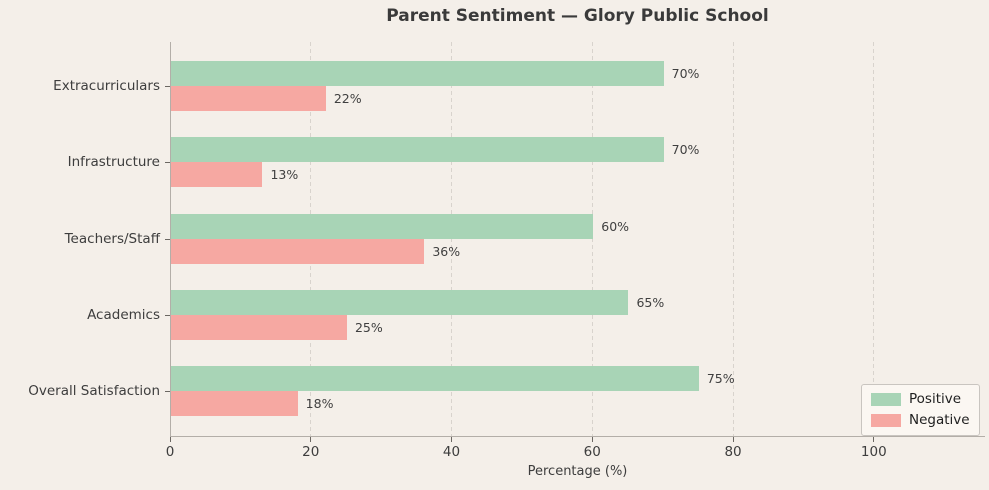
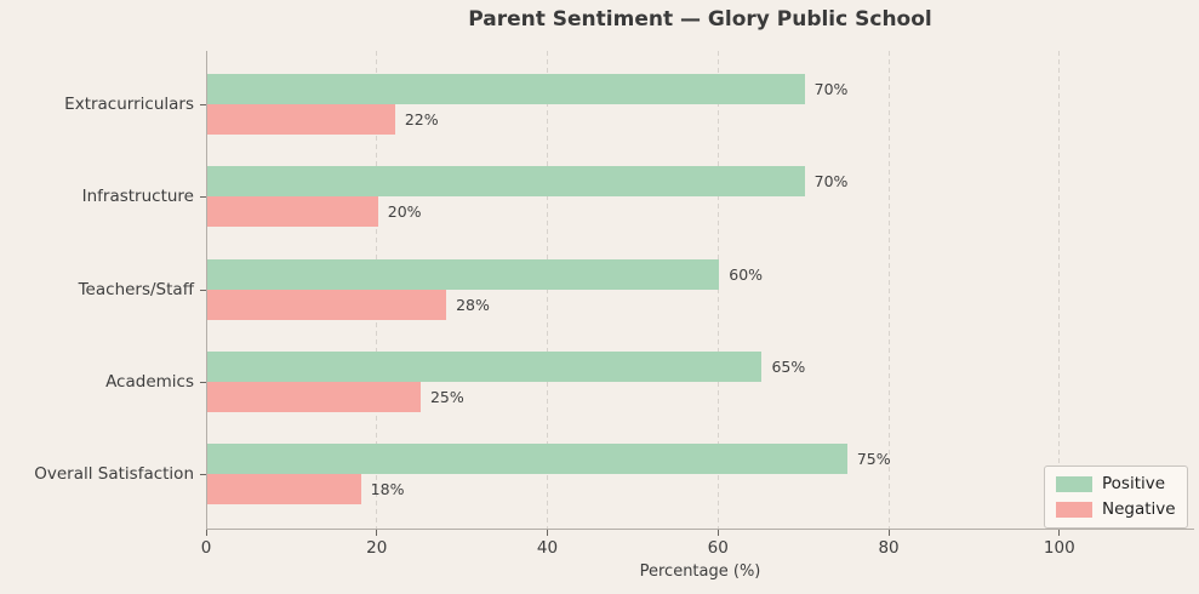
Negative/Infrastructure: 13% -> 20%
Negative/Teachers/Staff: 36% -> 28%
